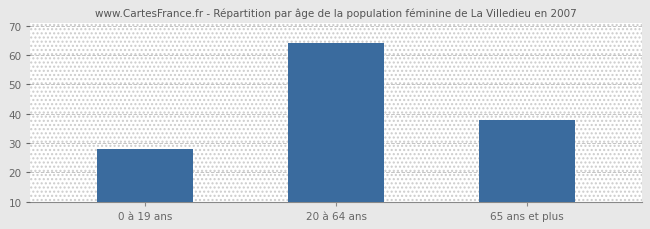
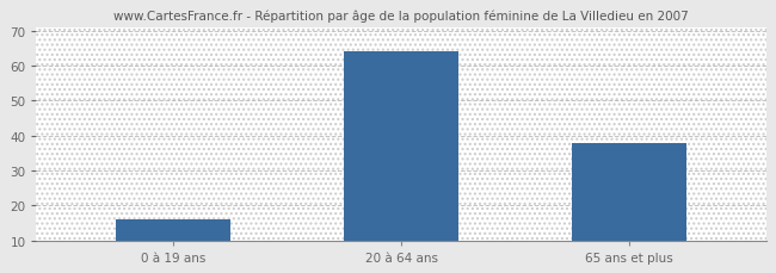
0 à 19 ans: 28 -> 16
